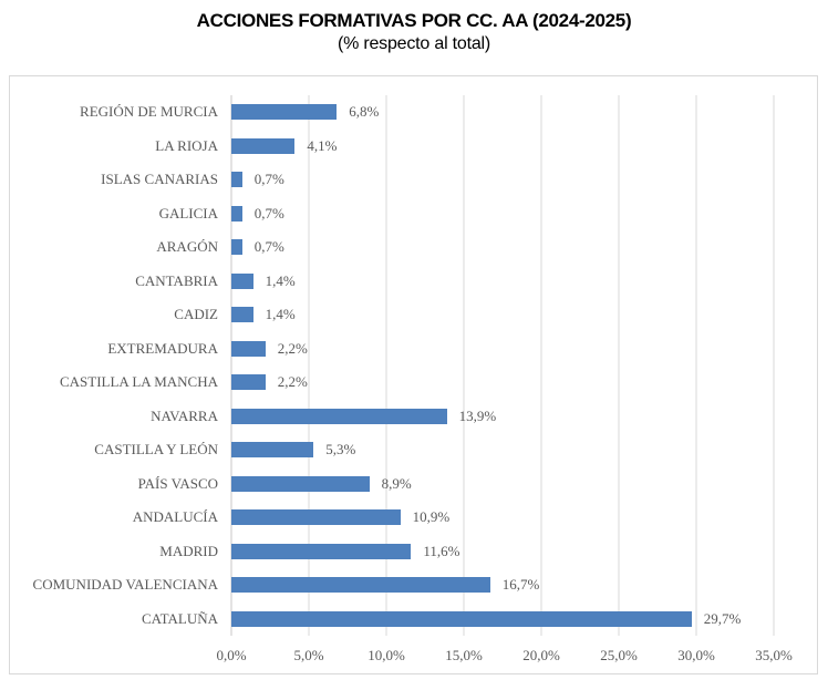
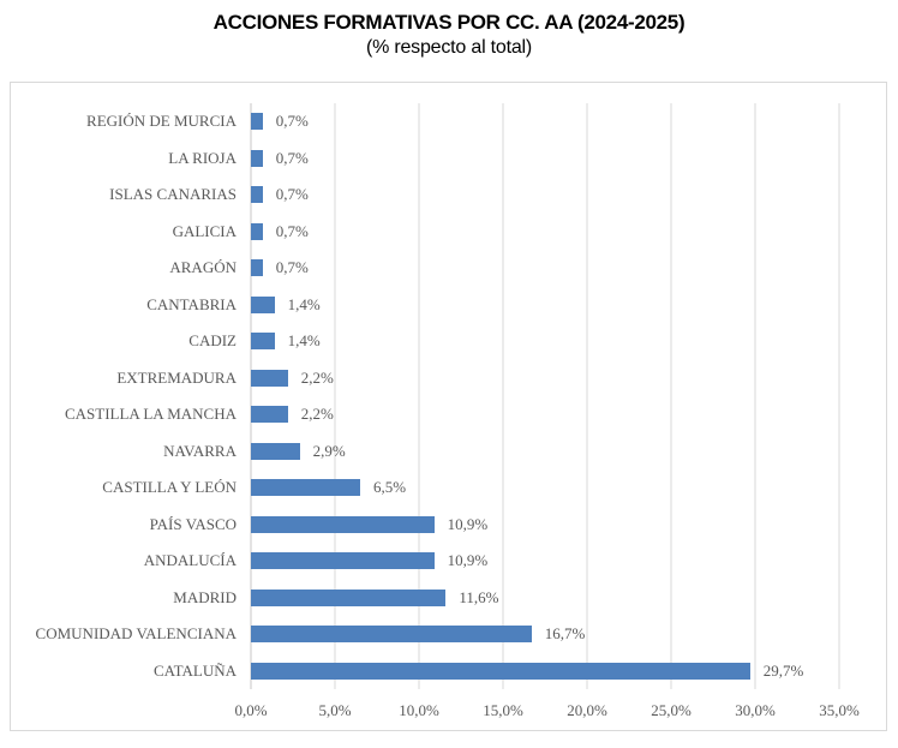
REGIÓN DE MURCIA: 6,8% -> 0,7%
LA RIOJA: 4,1% -> 0,7%
NAVARRA: 13,9% -> 2,9%
CASTILLA Y LEÓN: 5,3% -> 6,5%
PAÍS VASCO: 8,9% -> 10,9%
